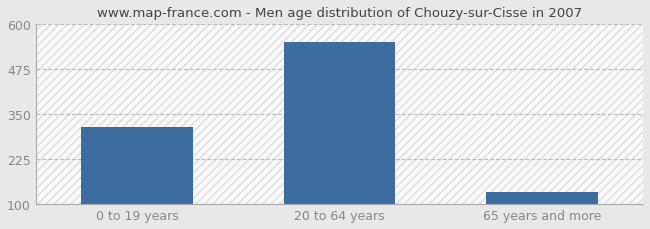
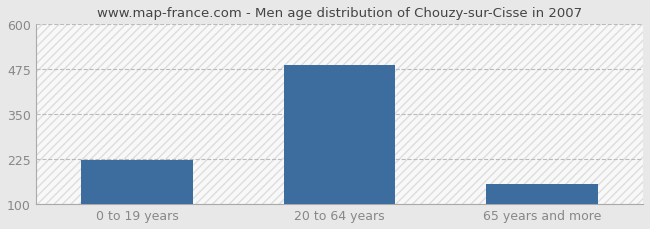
0 to 19 years: 315 -> 222
20 to 64 years: 550 -> 487
65 years and more: 135 -> 155
